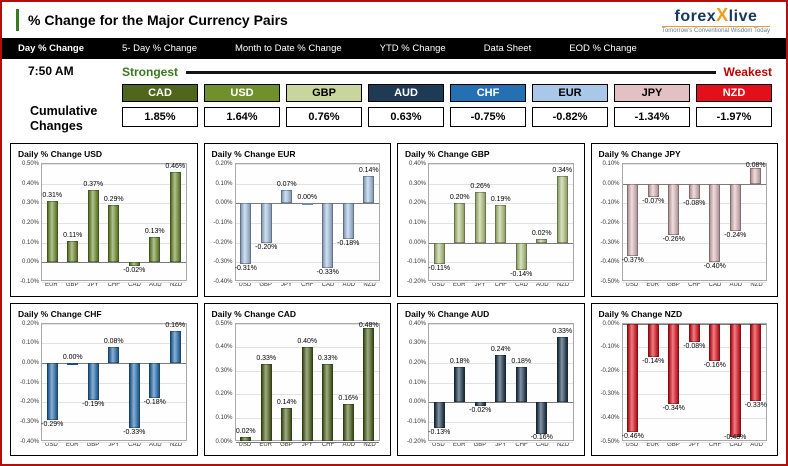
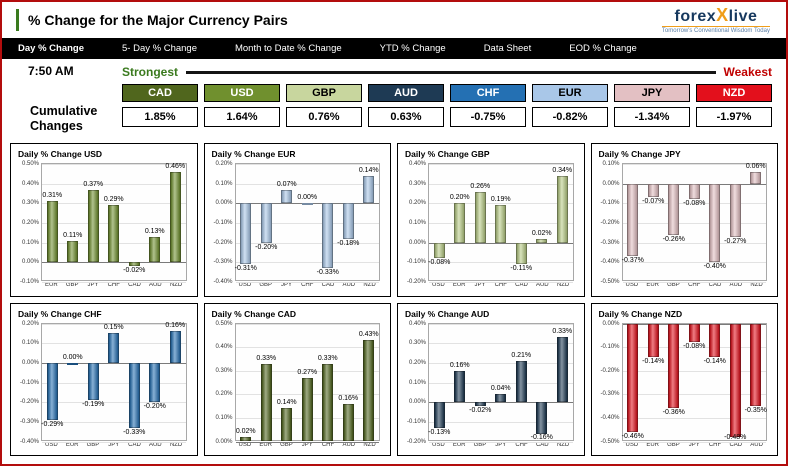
Daily % Change GBP/USD: -0.11% -> -0.08%
Daily % Change GBP/CAD: -0.14% -> -0.11%
Daily % Change JPY/AUD: -0.24% -> -0.27%
Daily % Change JPY/NZD: 0.08% -> 0.06%
Daily % Change CHF/JPY: 0.08% -> 0.15%
Daily % Change CHF/AUD: -0.18% -> -0.20%
Daily % Change CAD/JPY: 0.40% -> 0.27%
Daily % Change CAD/NZD: 0.48% -> 0.43%
Daily % Change AUD/EUR: 0.18% -> 0.16%
Daily % Change AUD/JPY: 0.24% -> 0.04%
Daily % Change AUD/CHF: 0.18% -> 0.21%
Daily % Change NZD/GBP: -0.34% -> -0.36%
Daily % Change NZD/CHF: -0.16% -> -0.14%
Daily % Change NZD/AUD: -0.33% -> -0.35%
